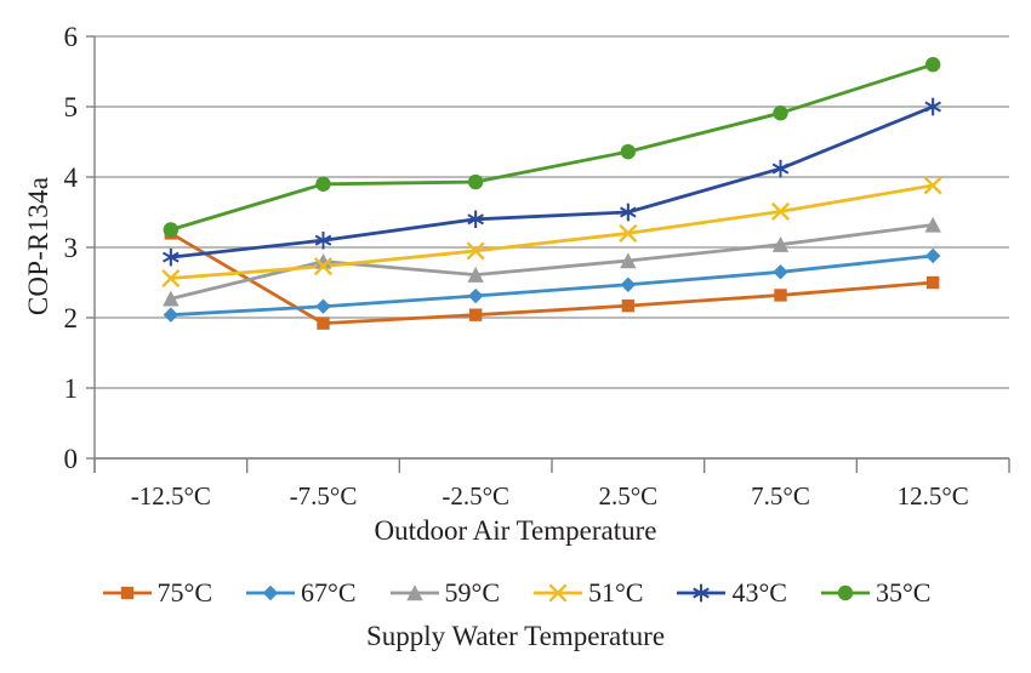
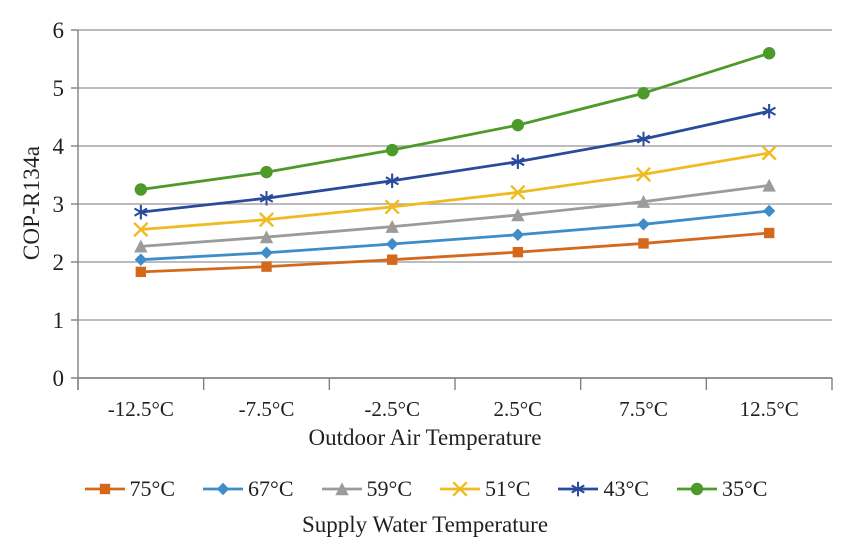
75°C/-12.5°C: 3.2 -> 1.8
59°C/-7.5°C: 2.8 -> 2.4
35°C/-7.5°C: 3.9 -> 3.5
43°C/2.5°C: 3.5 -> 3.7
43°C/12.5°C: 5.0 -> 4.6
